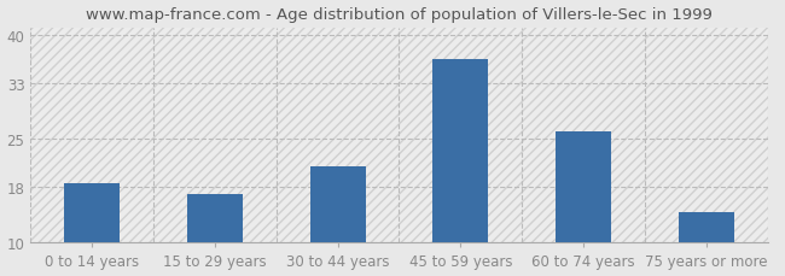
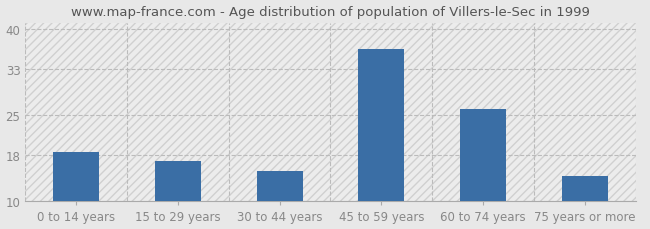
30 to 44 years: 21.0 -> 15.2
